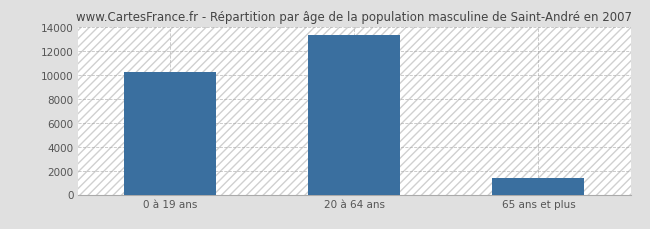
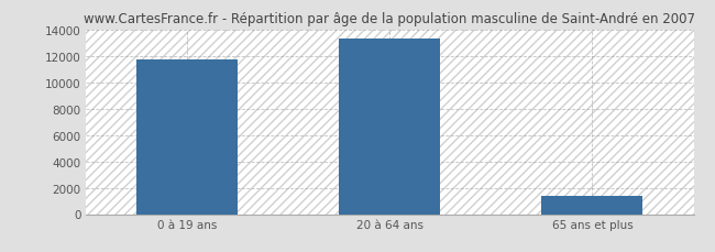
0 à 19 ans: 10200 -> 11700
